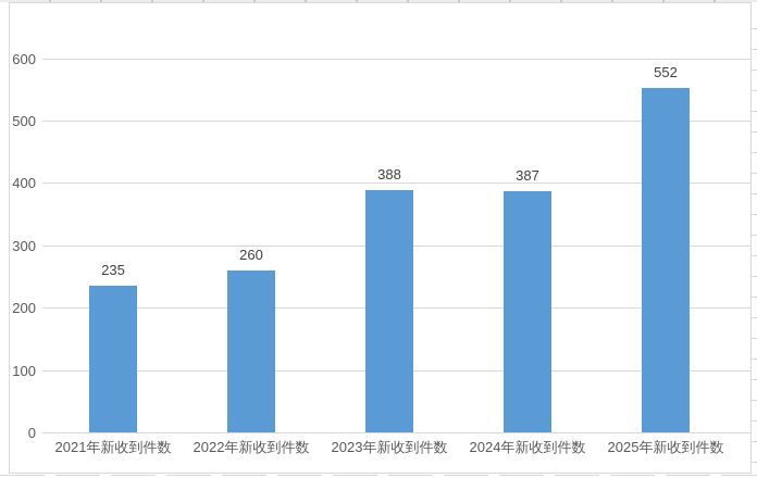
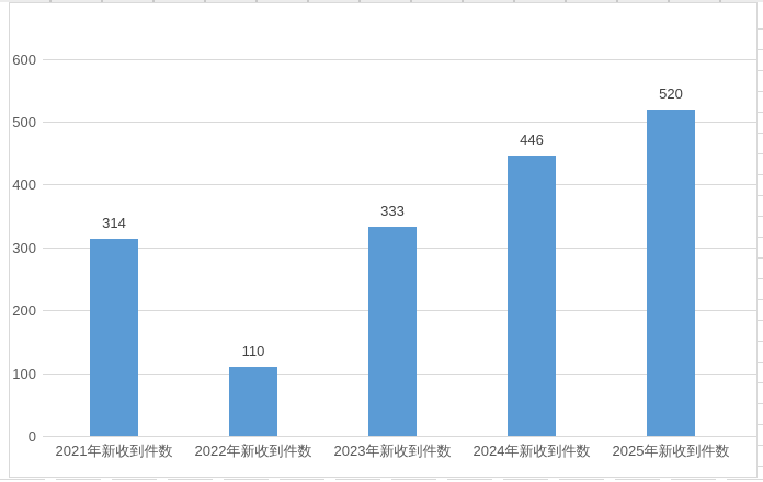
2021年新收到件数: 235 -> 314
2022年新收到件数: 260 -> 110
2023年新收到件数: 388 -> 333
2024年新收到件数: 387 -> 446
2025年新收到件数: 552 -> 520
